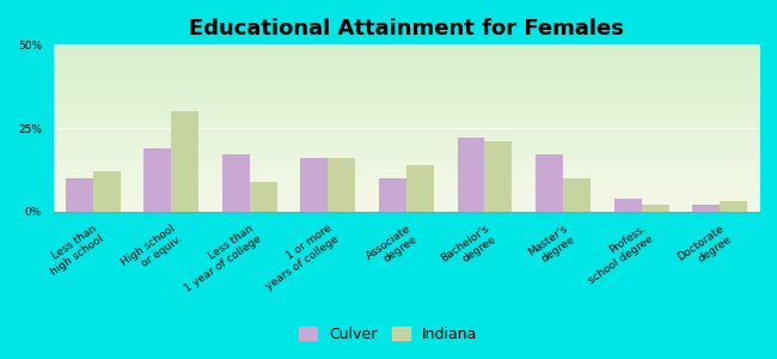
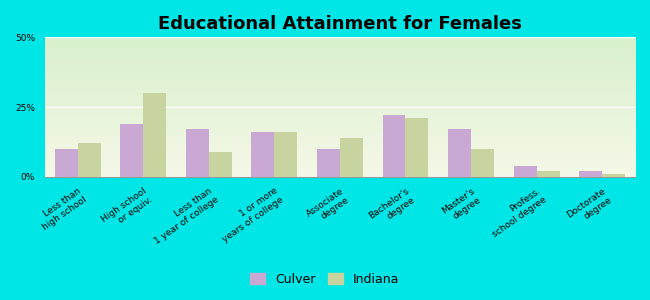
Indiana/Doctorate degree: 3% -> 1%
